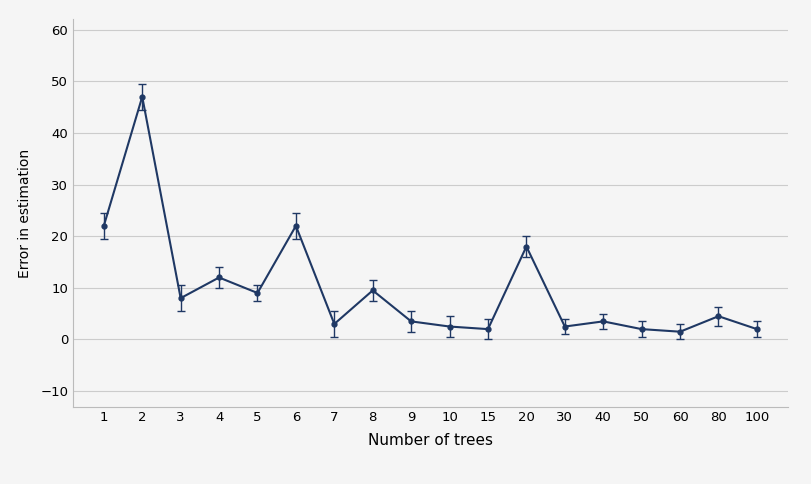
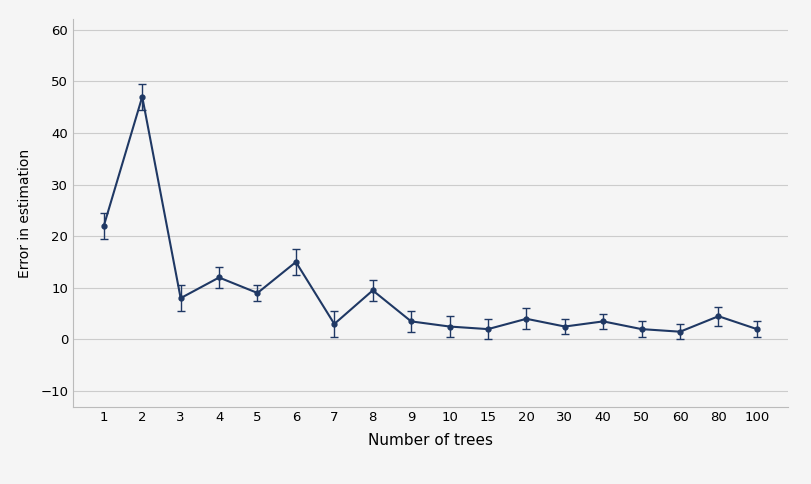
6: 22.0 -> 15.0
20: 18.0 -> 4.0
